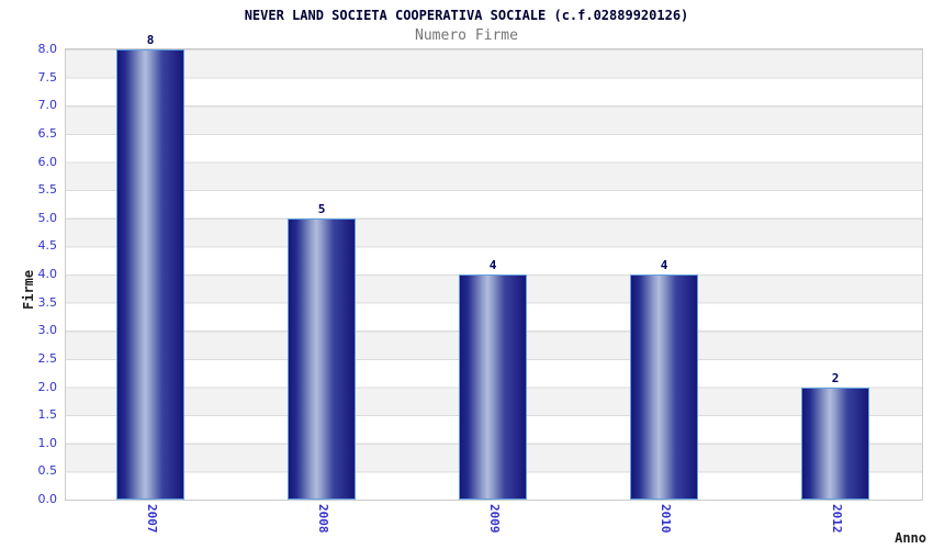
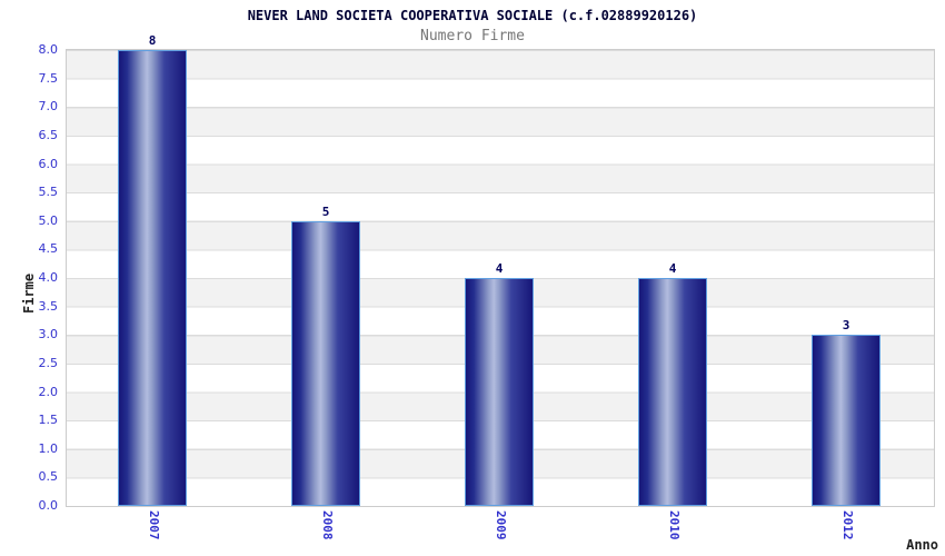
2012: 2 -> 3
